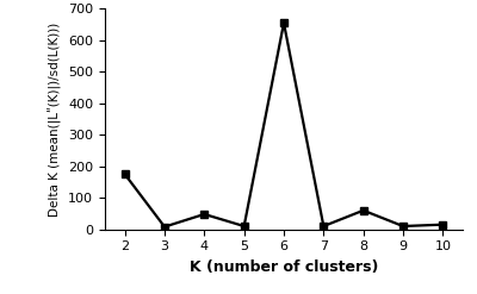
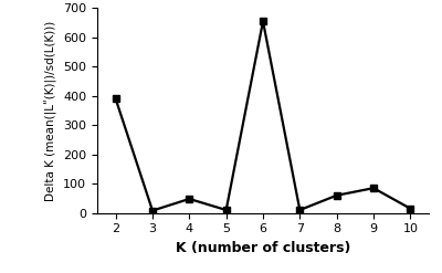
2: 175 -> 390
9: 10 -> 85
